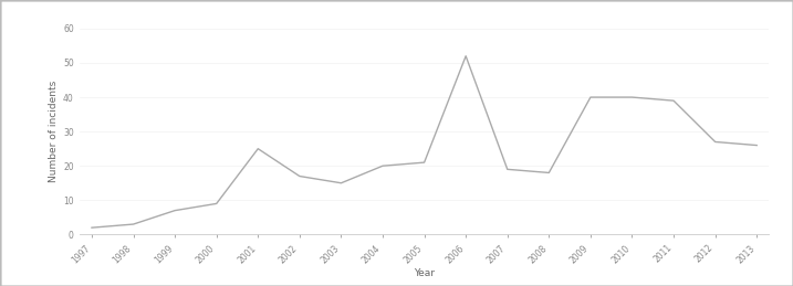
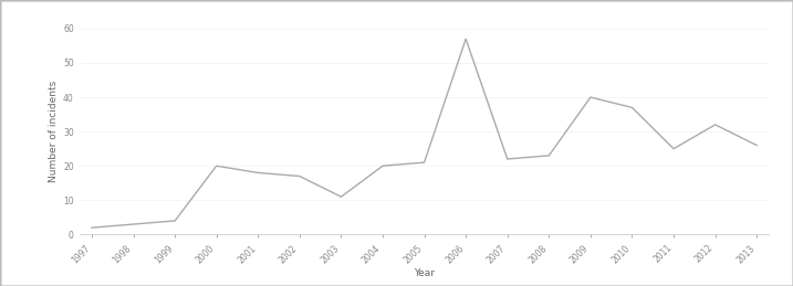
1999: 7 -> 4
2000: 9 -> 20
2001: 25 -> 18
2003: 15 -> 11
2006: 52 -> 57
2007: 19 -> 22
2008: 18 -> 23
2010: 40 -> 37
2011: 39 -> 25
2012: 27 -> 32
